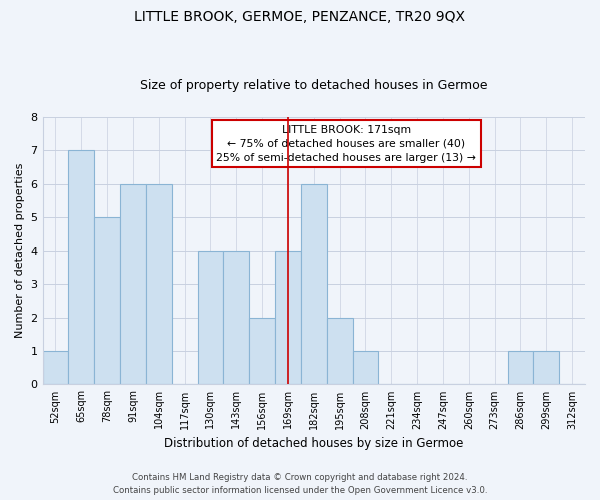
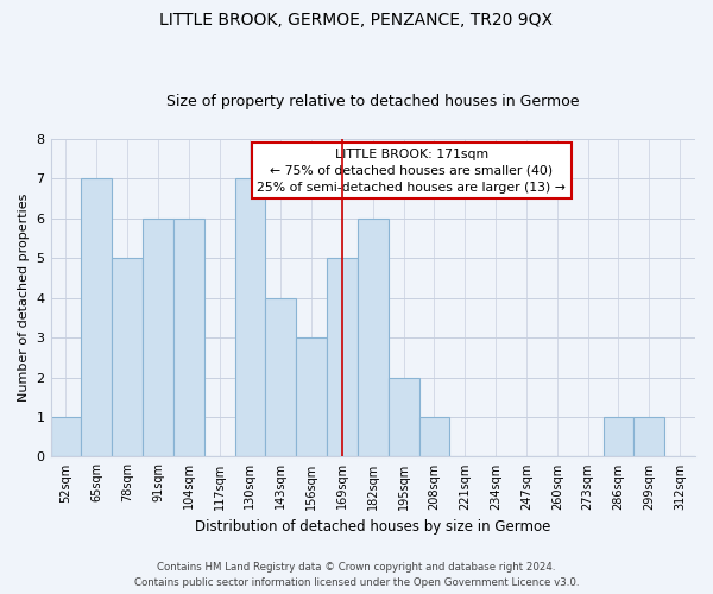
130sqm: 4 -> 7
156sqm: 2 -> 3
169sqm: 4 -> 5
